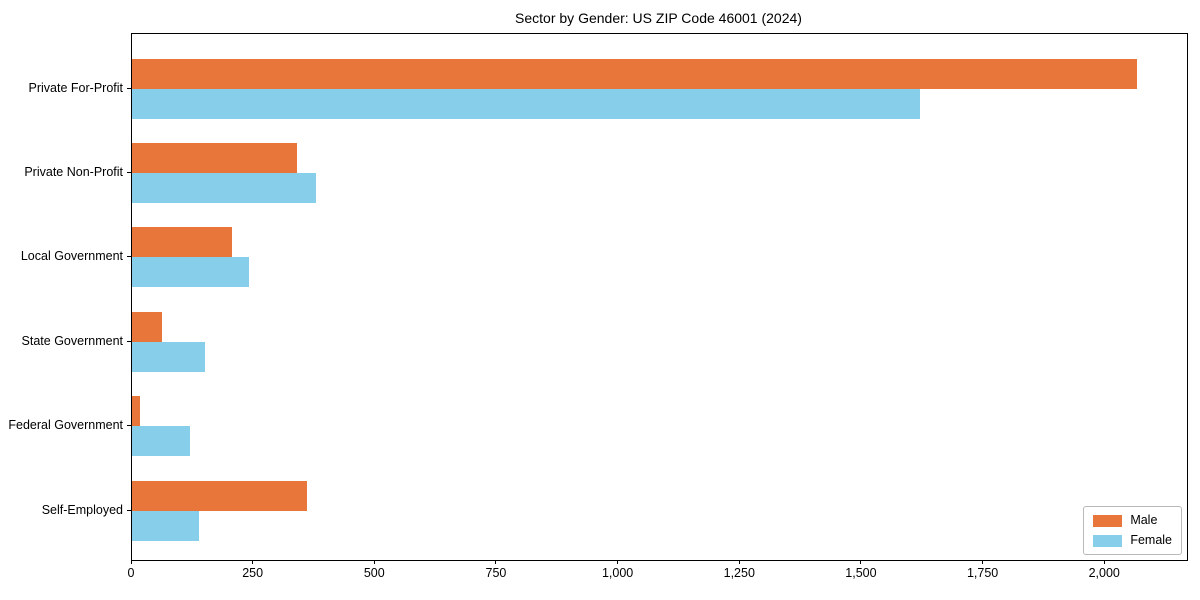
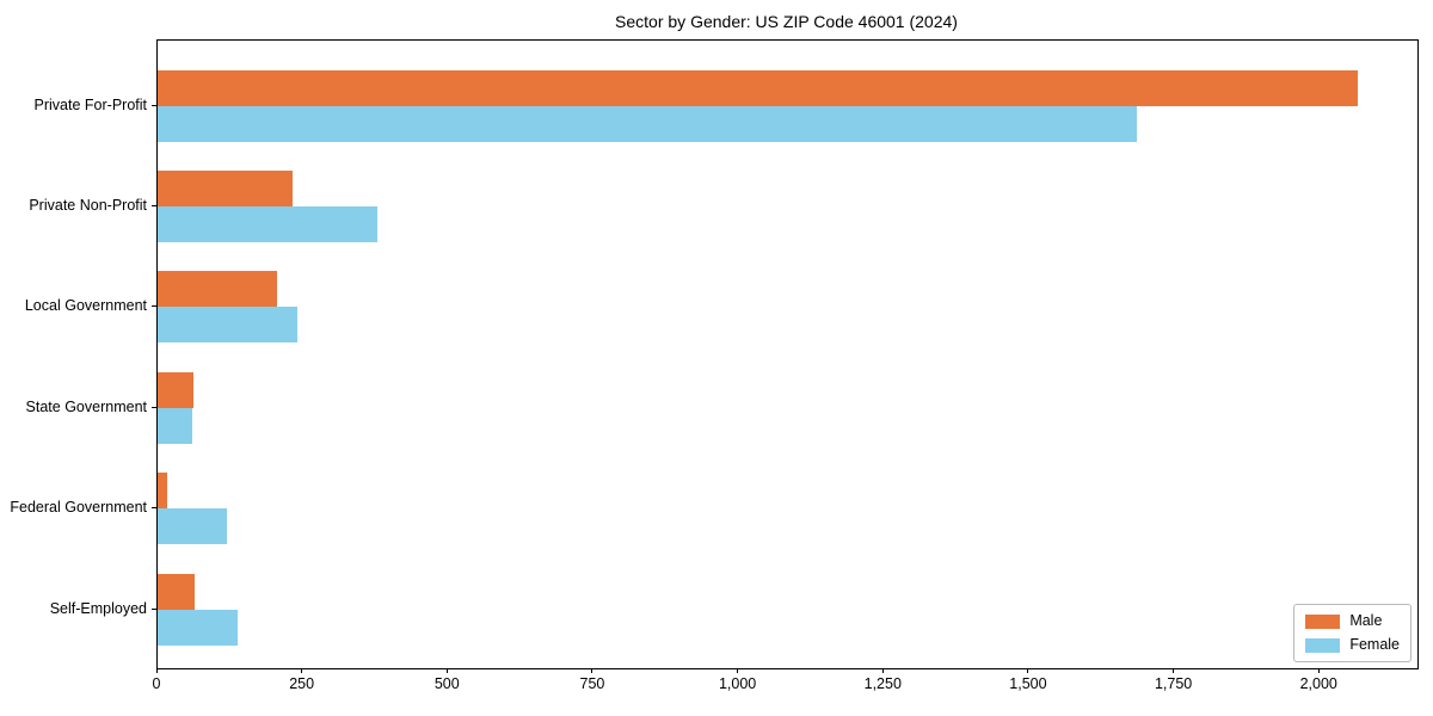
Female/Private For-Profit: 1620 -> 1680
Male/Private Non-Profit: 340 -> 230
Female/State Government: 150 -> 60
Male/Self-Employed: 360 -> 60
